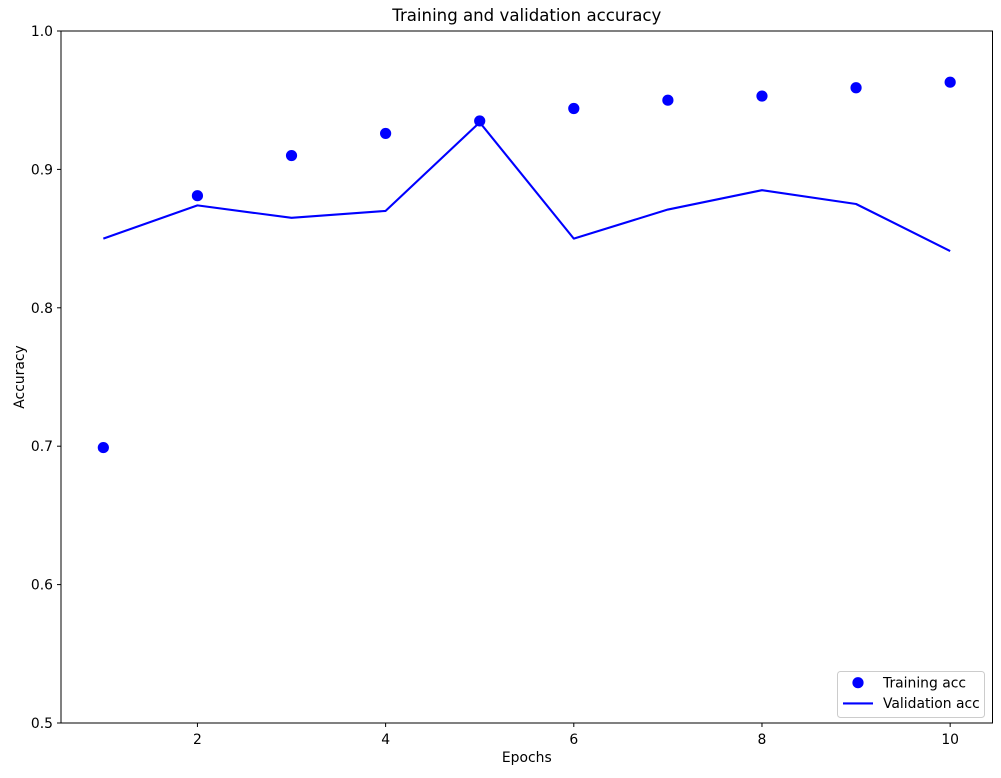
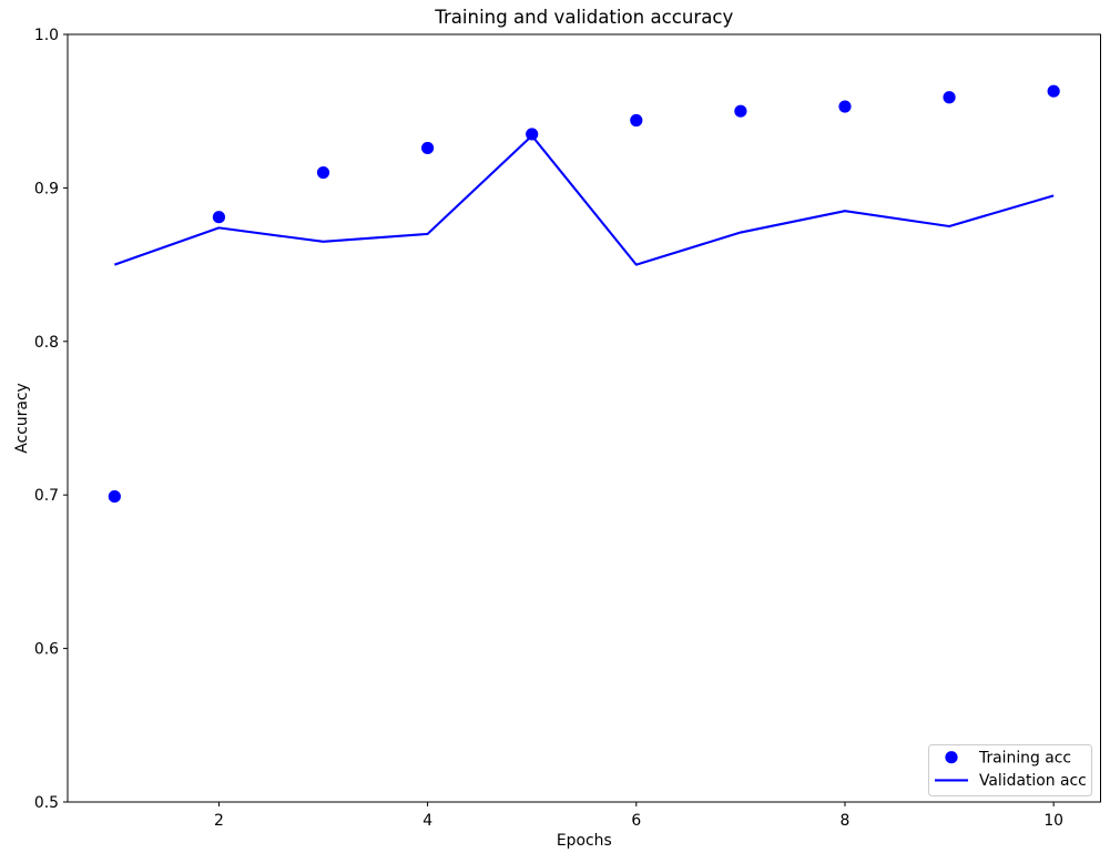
Validation acc/10: 0.841 -> 0.895
